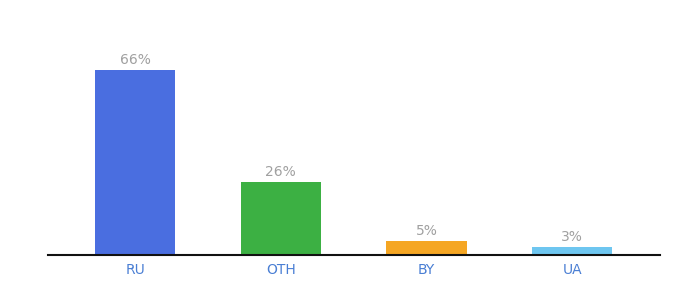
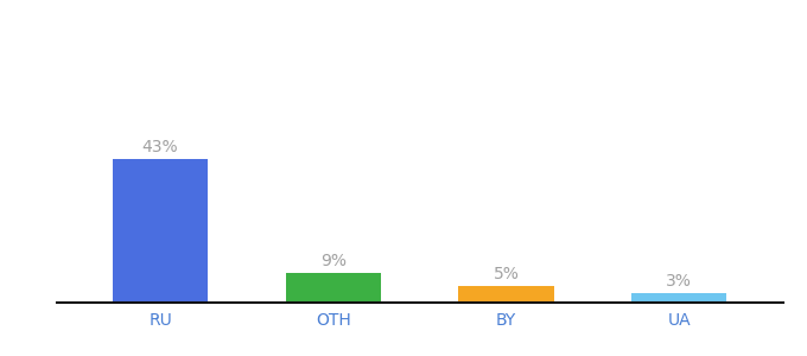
RU: 66% -> 43%
OTH: 26% -> 9%
